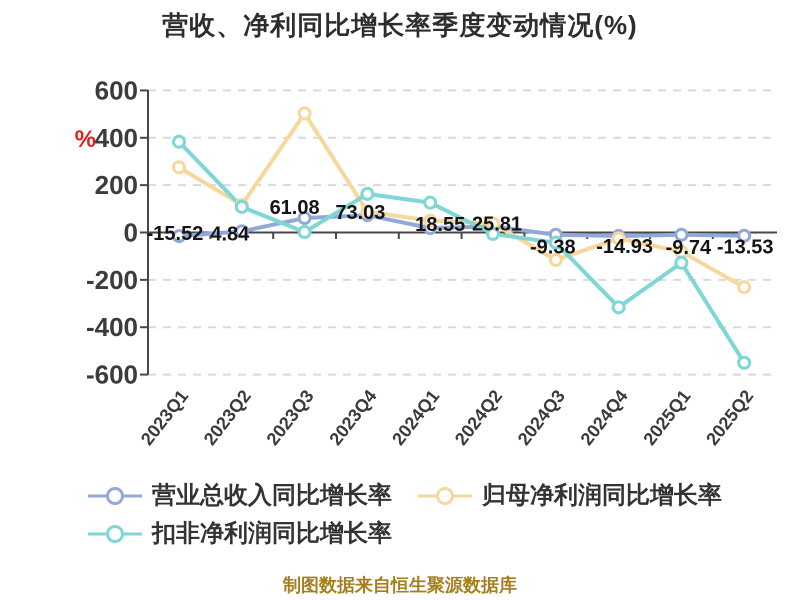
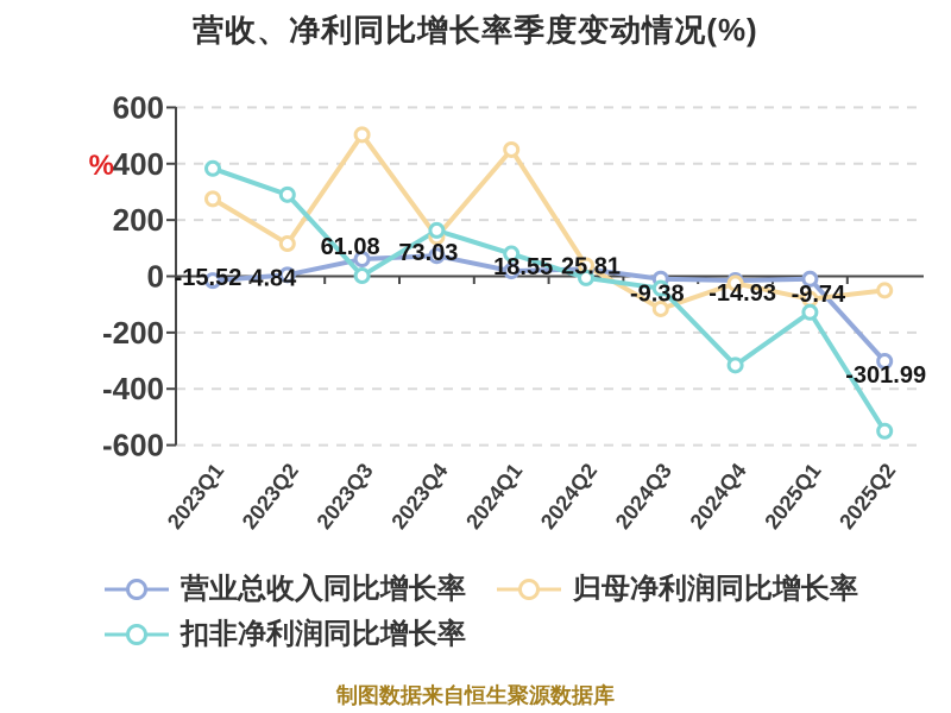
扣非净利润同比增长率/2023Q2: 110 -> 290
归母净利润同比增长率/2023Q4: 90 -> 140
归母净利润同比增长率/2024Q1: 50 -> 450
扣非净利润同比增长率/2024Q1: 130 -> 80
营业总收入同比增长率/2025Q2: -13.53 -> -301.99
归母净利润同比增长率/2025Q2: -230 -> -50
